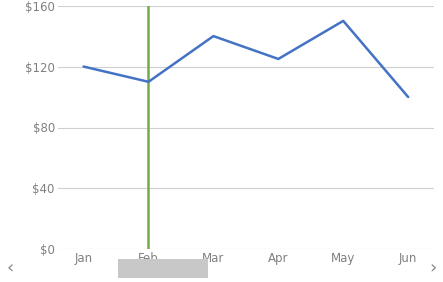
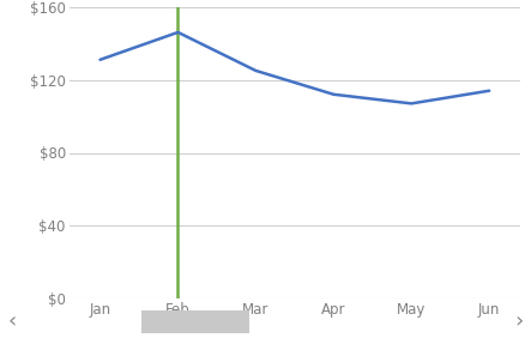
Jan: $120 -> $131
Feb: $110 -> $146
Mar: $140 -> $125
Apr: $125 -> $112
May: $150 -> $107
Jun: $100 -> $114
